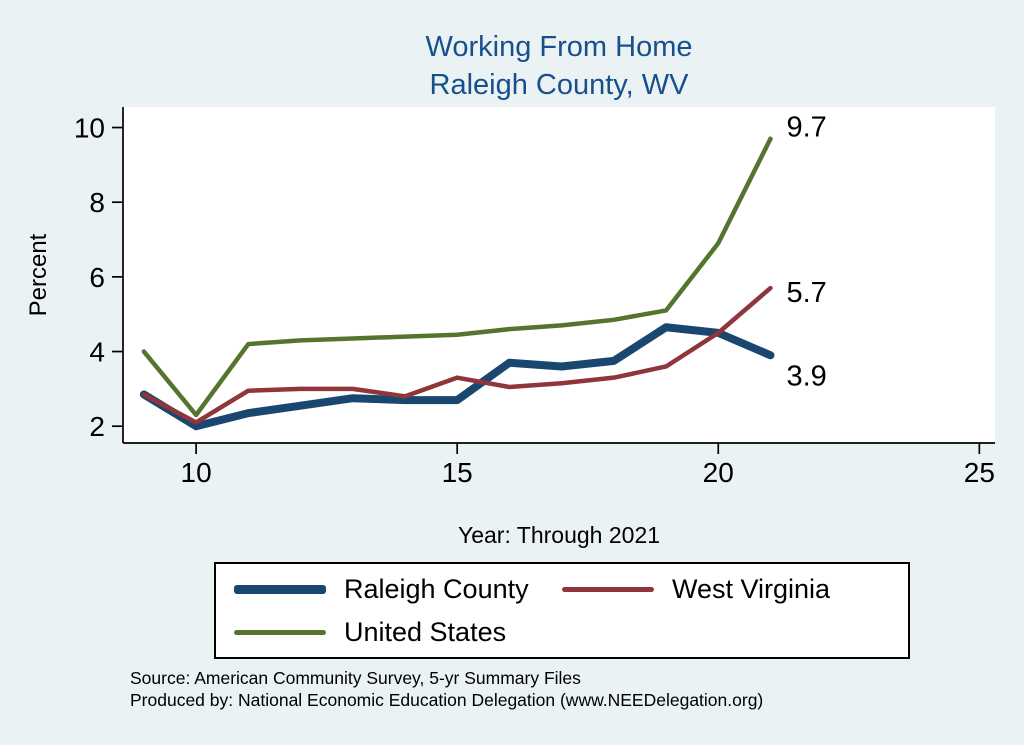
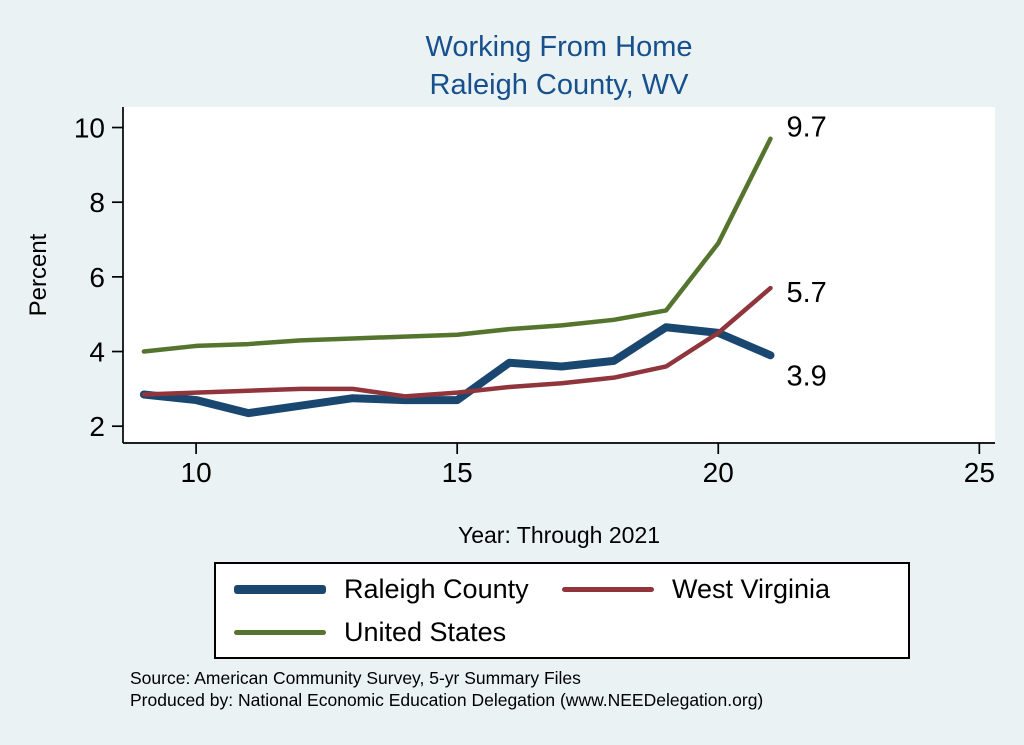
Raleigh County/10: 2.0 -> 2.7
West Virginia/10: 2.1 -> 2.9
United States/10: 2.3 -> 4.2
West Virginia/15: 3.3 -> 2.9
